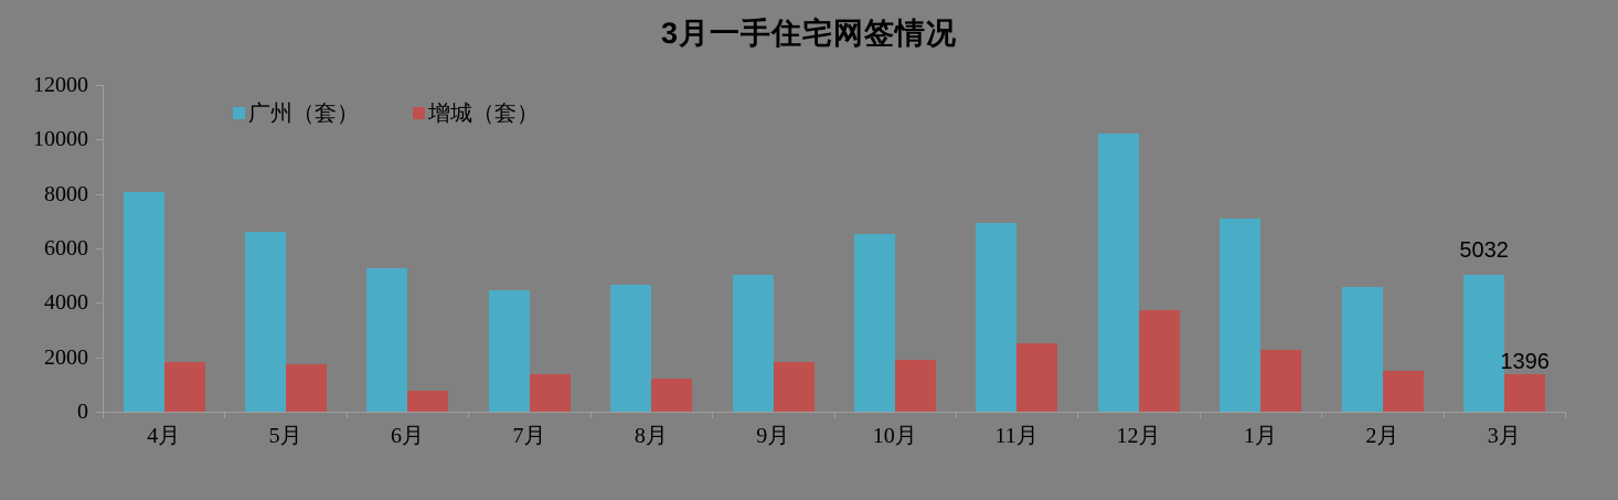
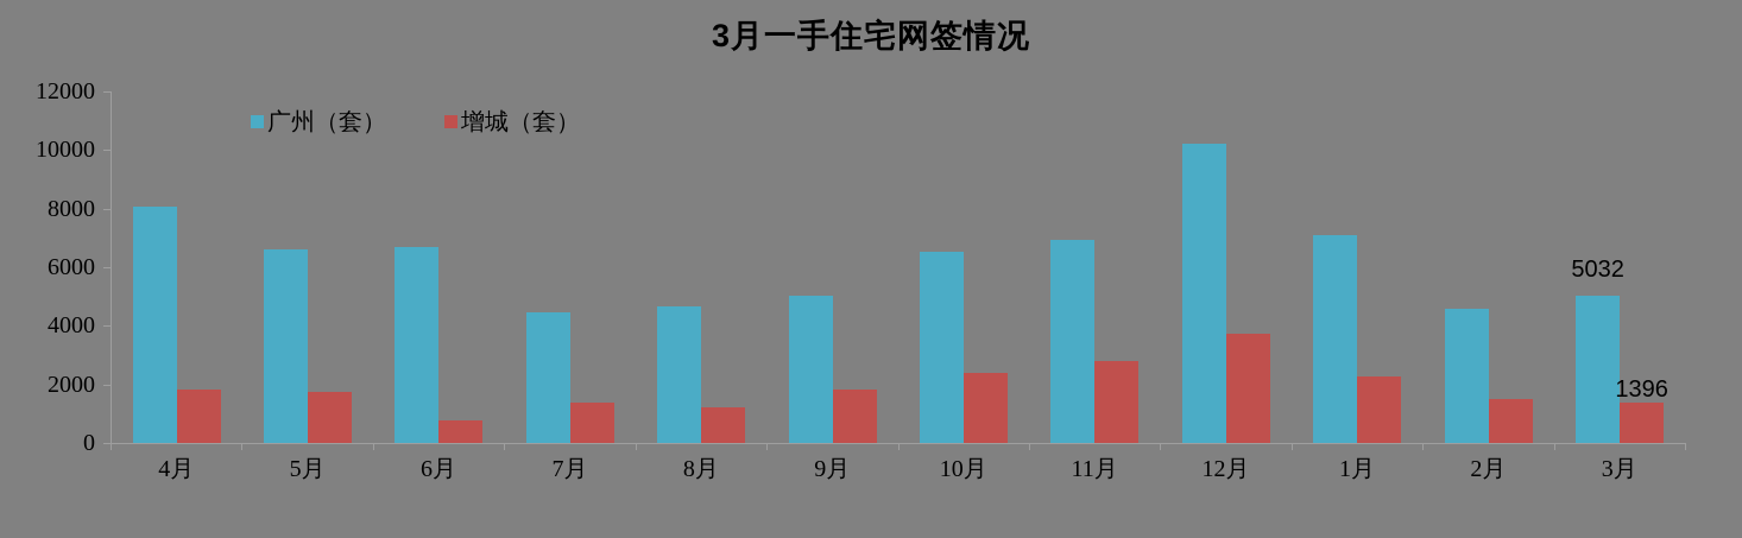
广州（套）/6月: 5300 -> 6700
增城（套）/10月: 1900 -> 2400
增城（套）/11月: 2500 -> 2800
